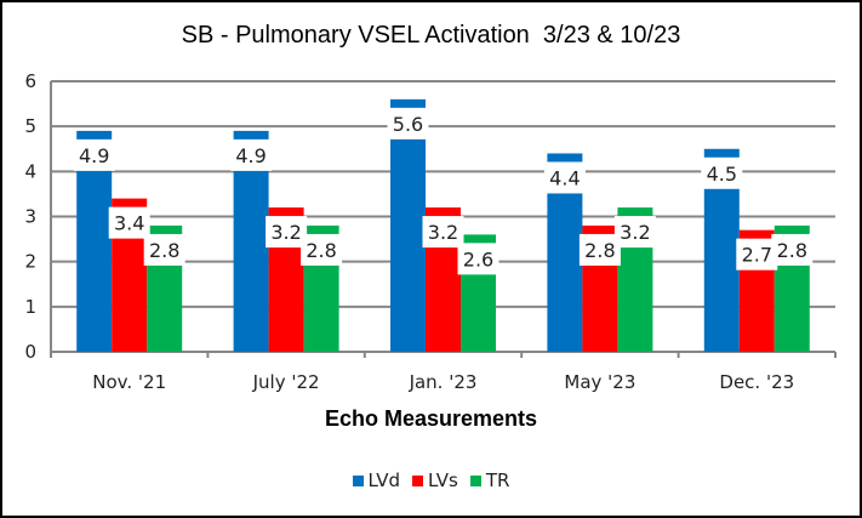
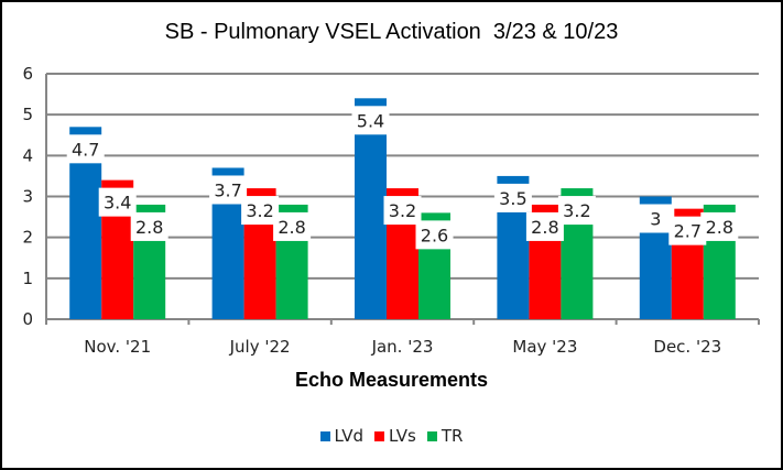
LVd/Nov. '21: 4.9 -> 4.7
LVd/July '22: 4.9 -> 3.7
LVd/Jan. '23: 5.6 -> 5.4
LVd/May '23: 4.4 -> 3.5
LVd/Dec. '23: 4.5 -> 3
